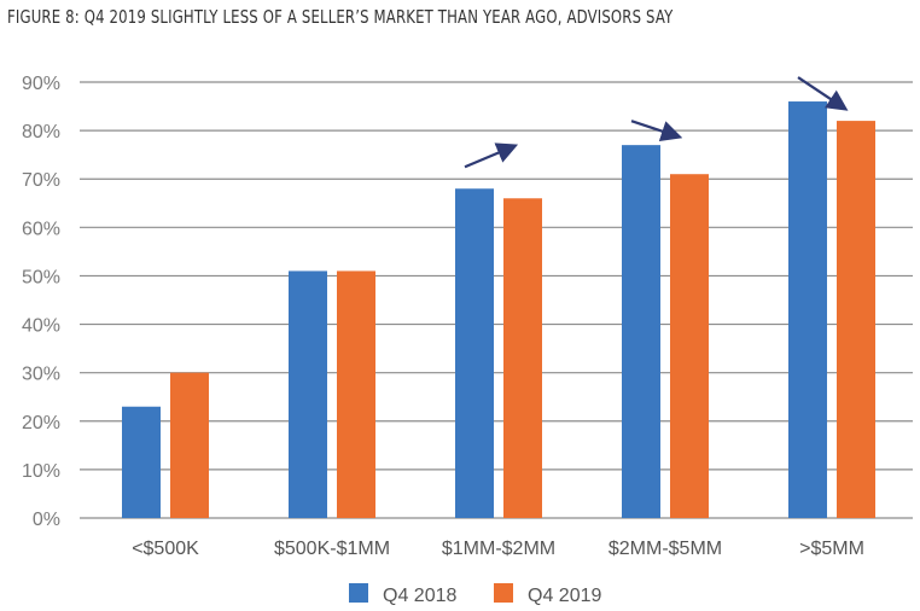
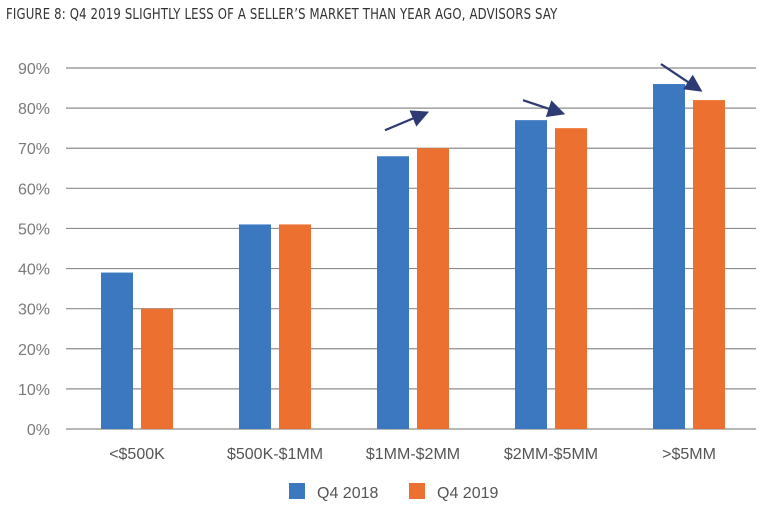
Q4 2018/<$500K: 23% -> 39%
Q4 2019/$1MM-$2MM: 66% -> 70%
Q4 2019/$2MM-$5MM: 71% -> 75%
